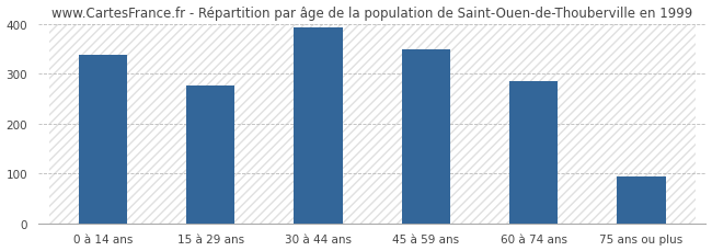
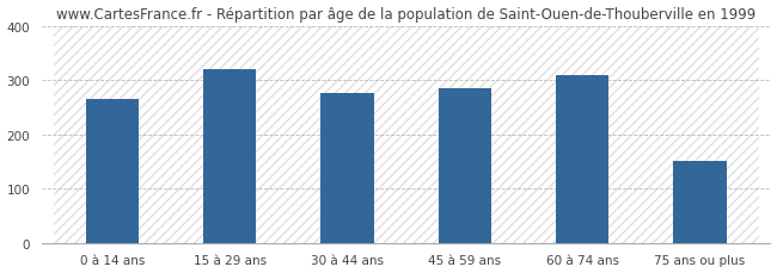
0 à 14 ans: 338 -> 265
15 à 29 ans: 275 -> 320
30 à 44 ans: 393 -> 275
45 à 59 ans: 349 -> 285
60 à 74 ans: 284 -> 310
75 ans ou plus: 93 -> 150
